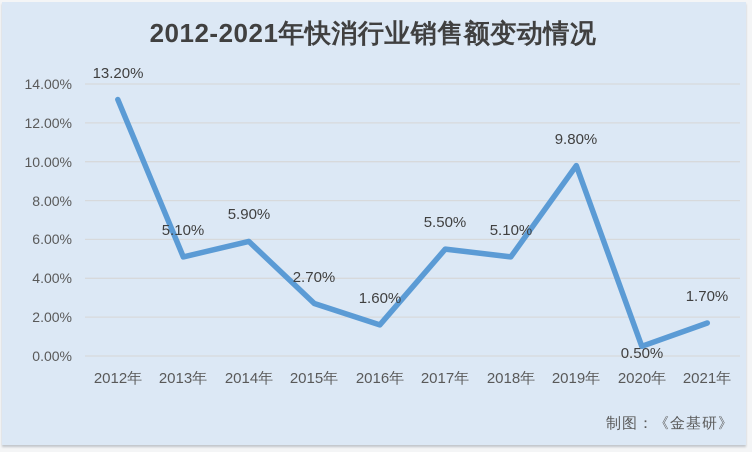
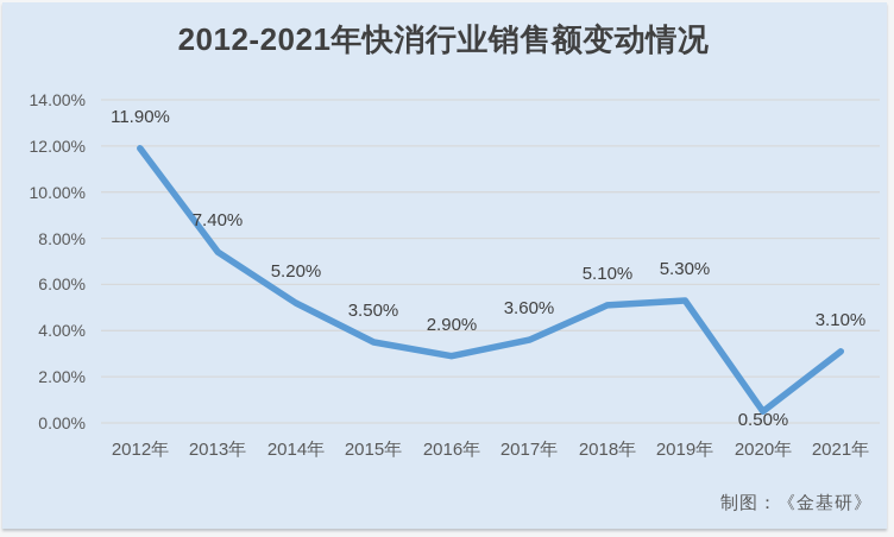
2012年: 13.20% -> 11.90%
2013年: 5.10% -> 7.40%
2014年: 5.90% -> 5.20%
2015年: 2.70% -> 3.50%
2016年: 1.60% -> 2.90%
2017年: 5.50% -> 3.60%
2019年: 9.80% -> 5.30%
2021年: 1.70% -> 3.10%
